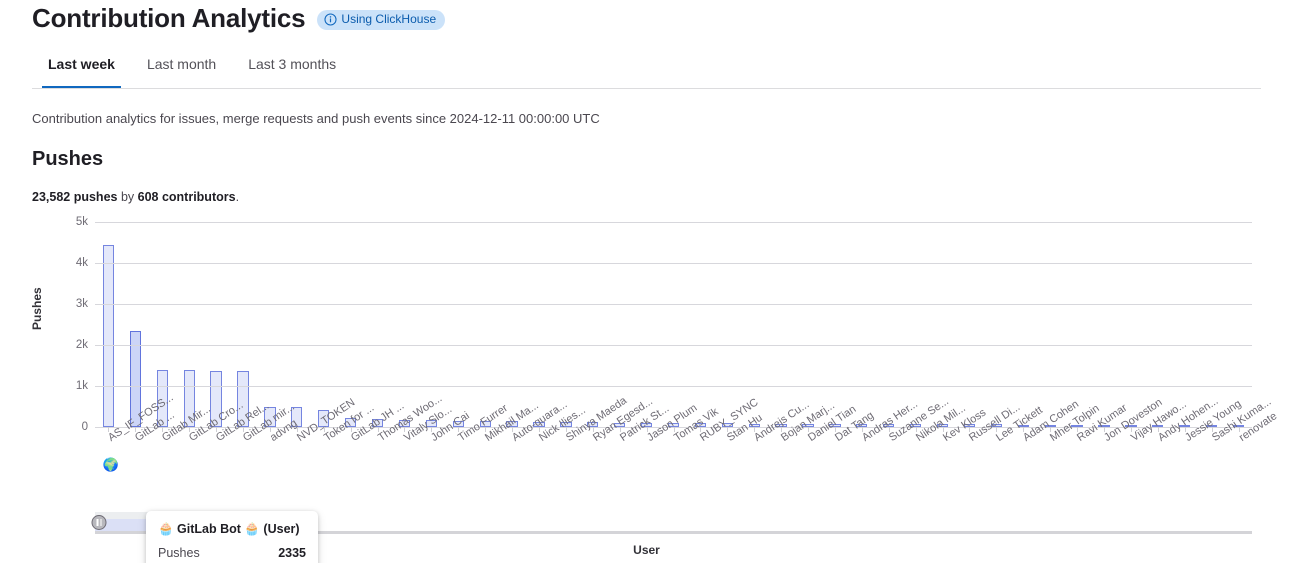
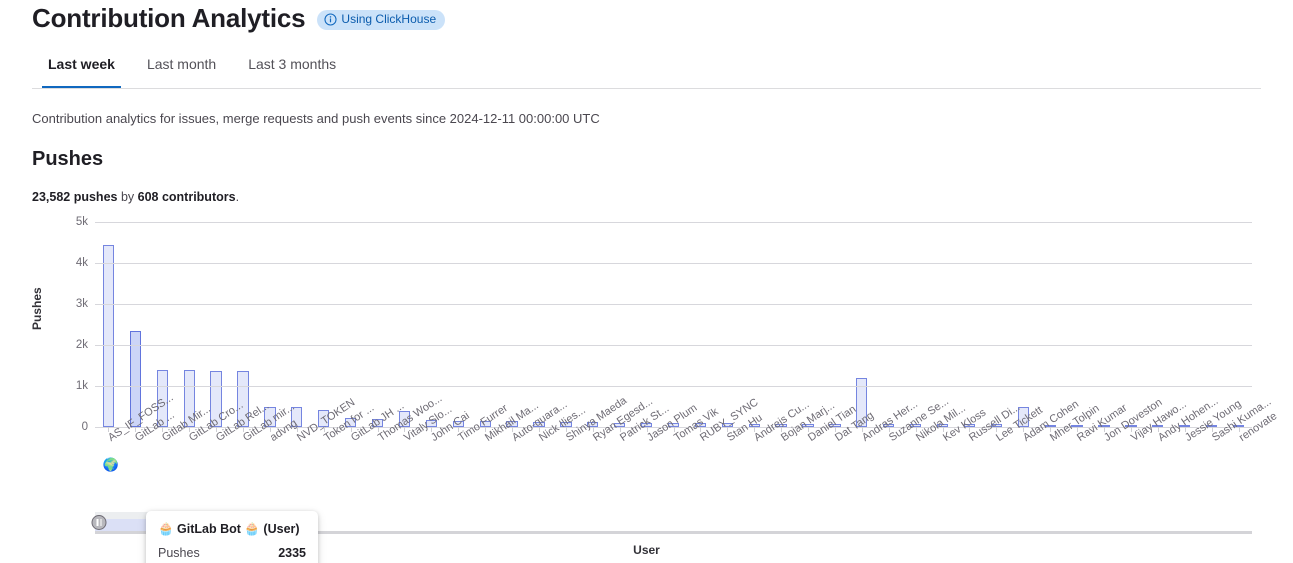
Vitaly Slo...: 0.2k -> 0.4k
Andras Her...: 0.1k -> 1.2k
Adam Cohen: 0.1k -> 0.5k
